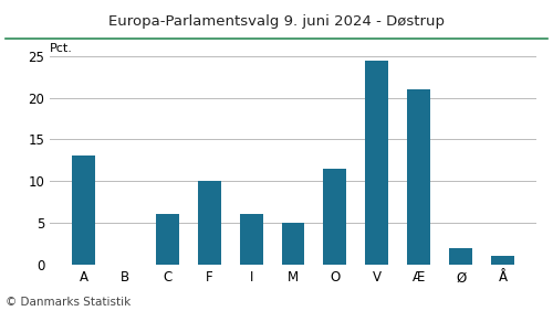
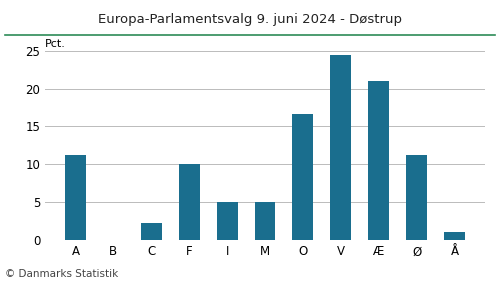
A: 13.0 -> 11.2
C: 6.0 -> 2.2
I: 6.0 -> 5.0
O: 11.5 -> 16.6
Ø: 2.0 -> 11.2
